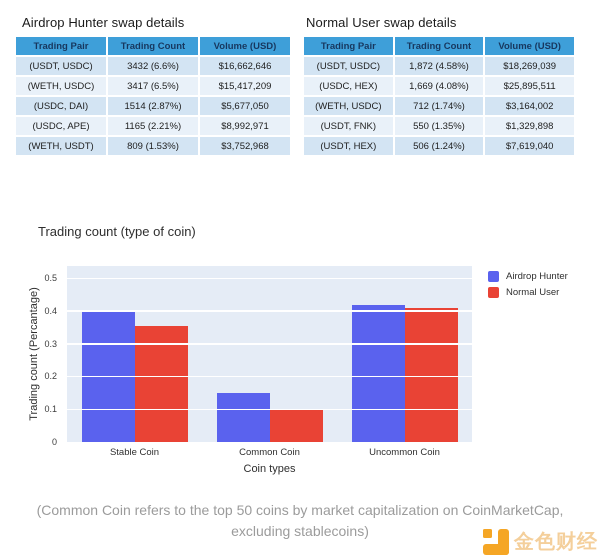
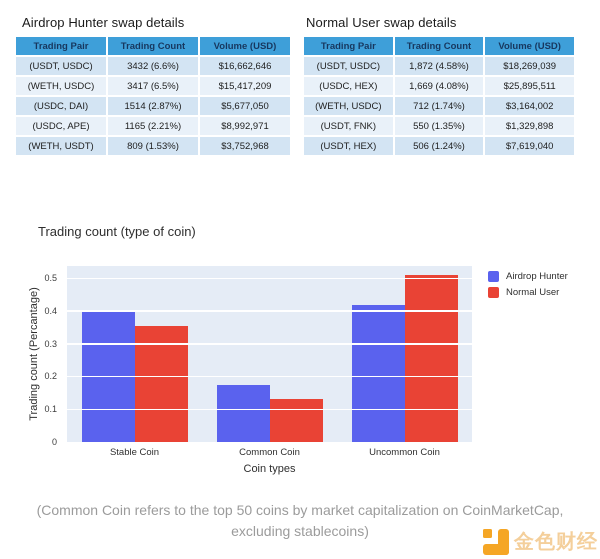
Airdrop Hunter/Common Coin: 0.15 -> 0.17
Normal User/Common Coin: 0.10 -> 0.13
Normal User/Uncommon Coin: 0.41 -> 0.51
